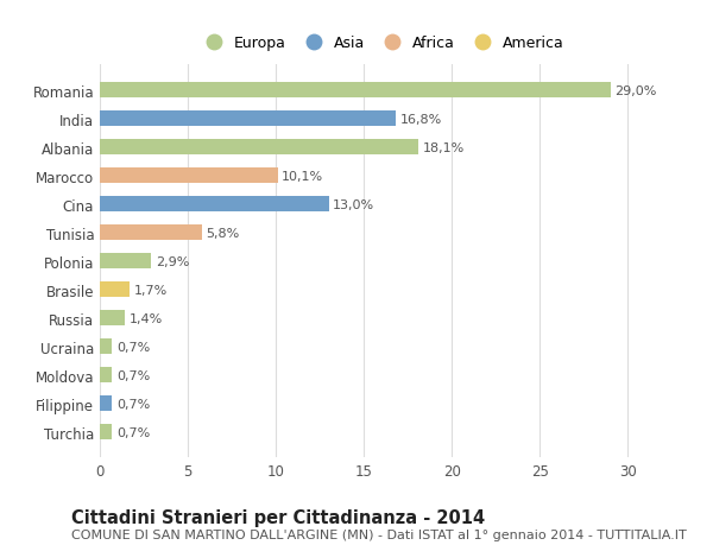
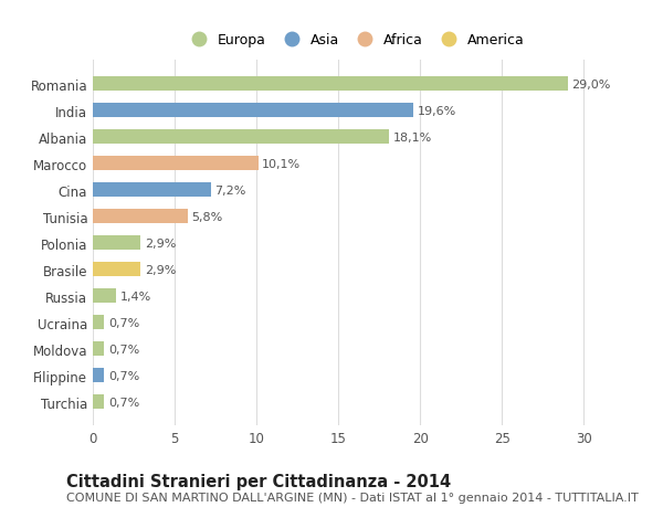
India: 16,8% -> 19,6%
Cina: 13,0% -> 7,2%
Brasile: 1,7% -> 2,9%
